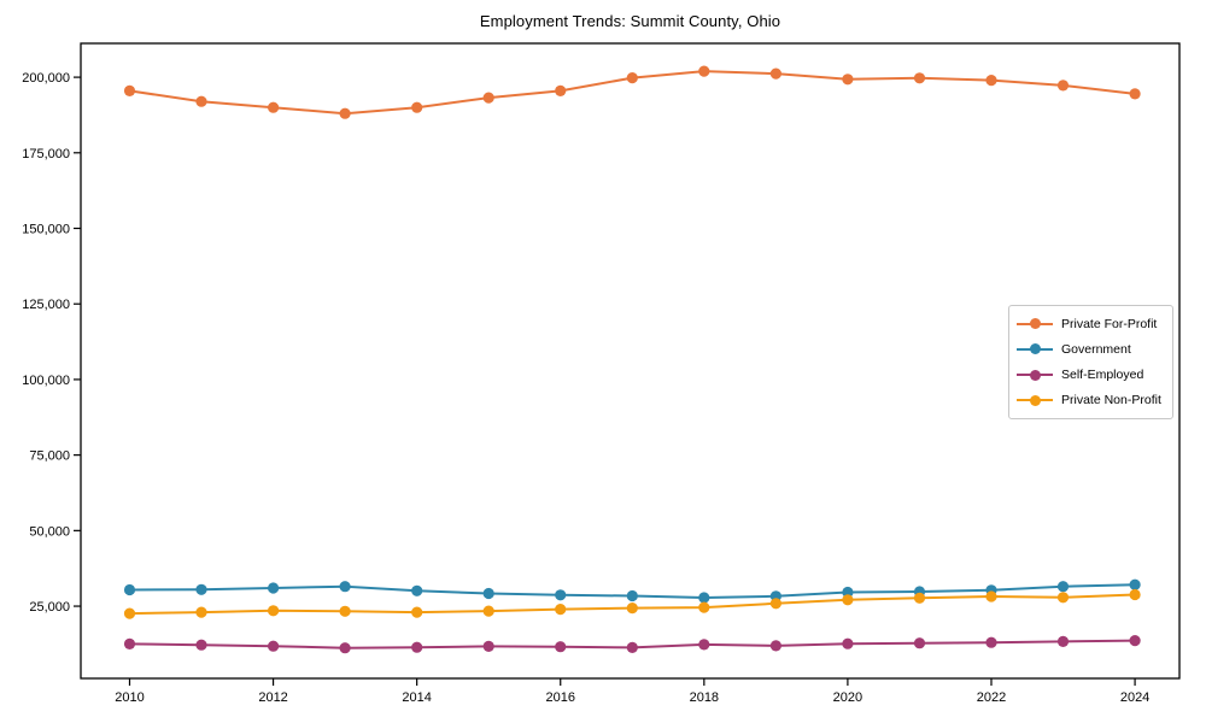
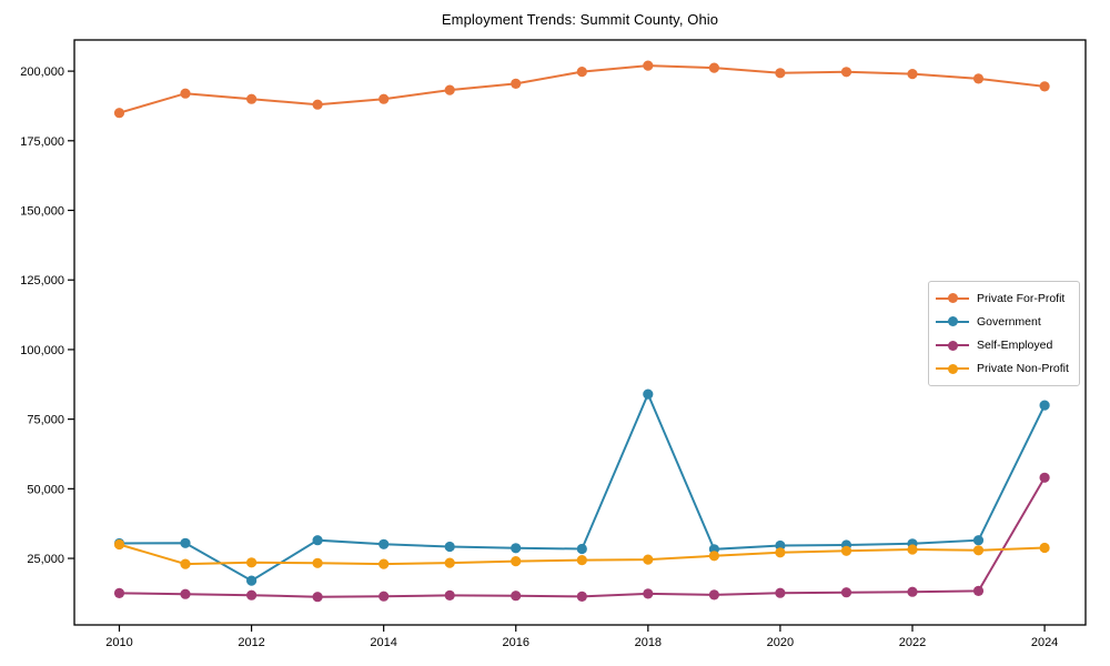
Private For-Profit/2010: 196000 -> 185000
Private Non-Profit/2010: 23000 -> 30000
Government/2012: 31000 -> 17000
Government/2018: 28000 -> 84000
Government/2024: 32000 -> 80000
Self-Employed/2024: 14000 -> 54000
